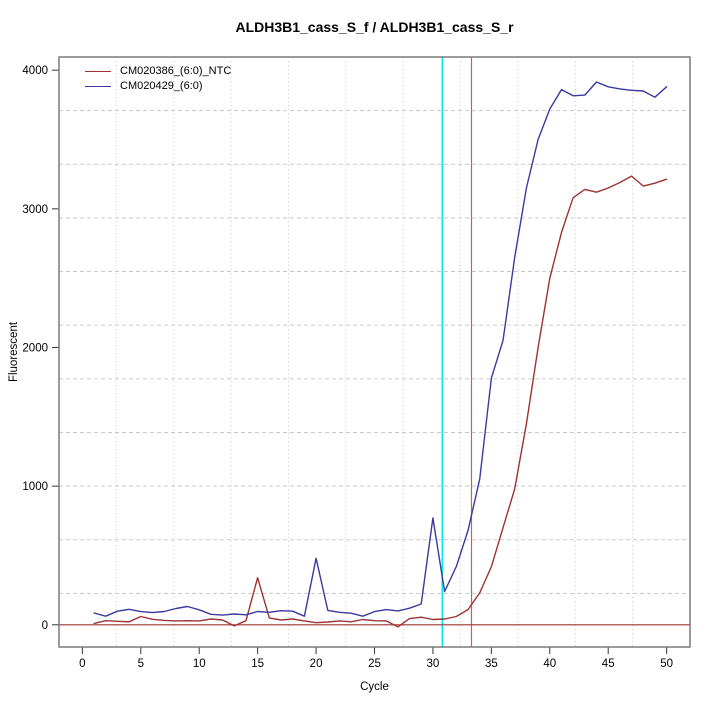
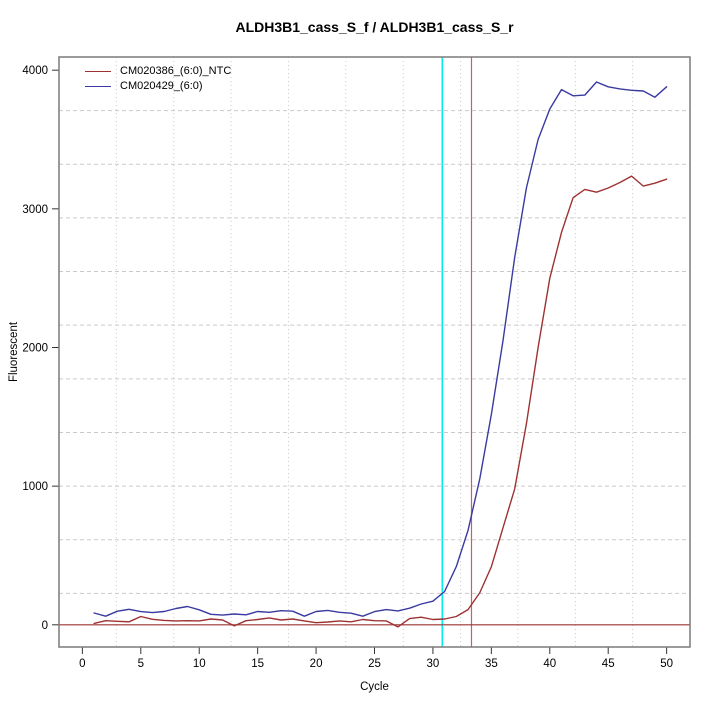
CM020386_(6:0)_NTC/15: 340 -> 40
CM020429_(6:0)/20: 480 -> 100
CM020429_(6:0)/30: 770 -> 170
CM020429_(6:0)/35: 1780 -> 1520
